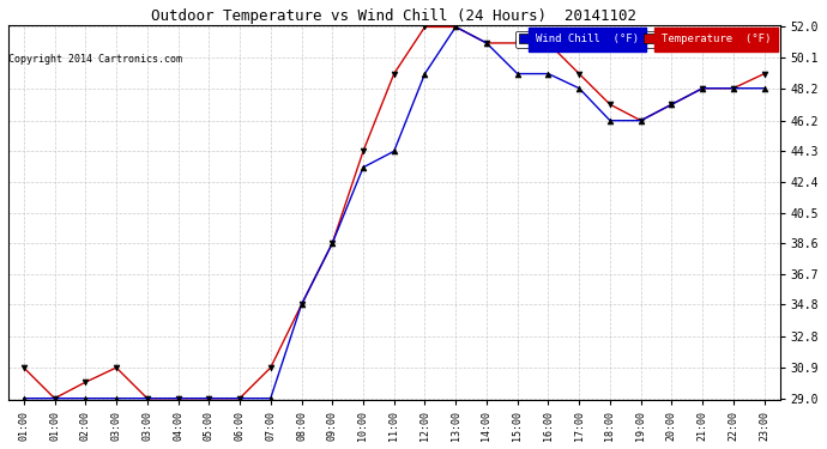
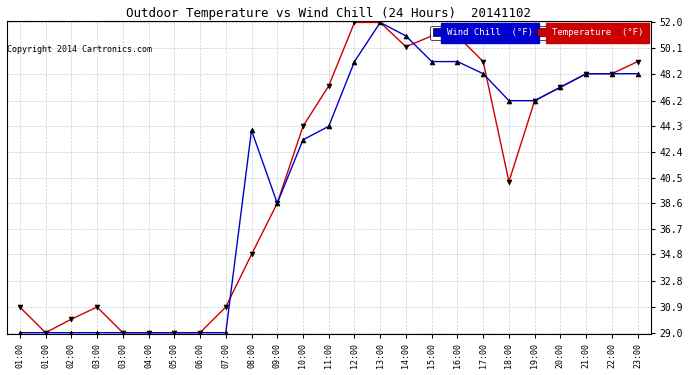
Wind Chill (°F)/08:00: 34.8 -> 44.0
Temperature (°F)/11:00: 49.1 -> 47.3
Temperature (°F)/14:00: 51.0 -> 50.2
Temperature (°F)/18:00: 47.2 -> 40.2
